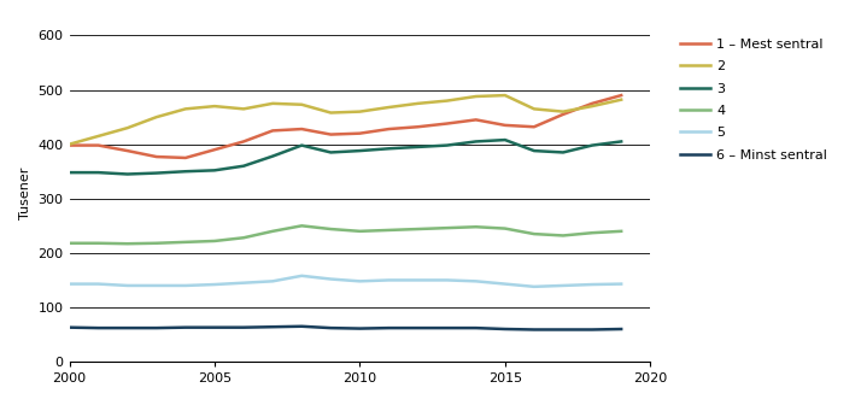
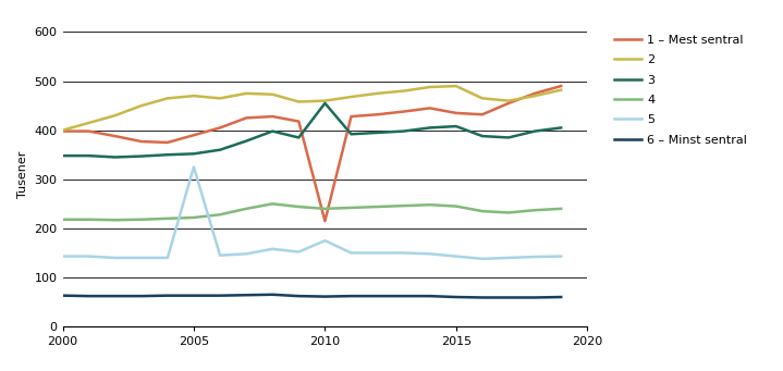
5/2005: 142 -> 325
1 – Mest sentral/2010: 420 -> 215
3/2010: 388 -> 455
5/2010: 148 -> 175
